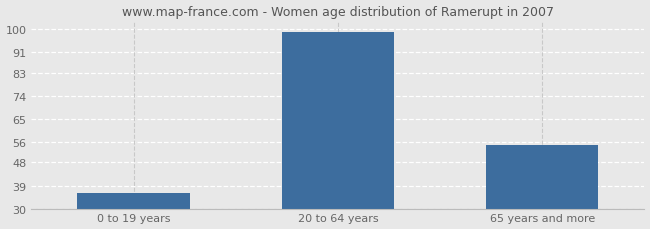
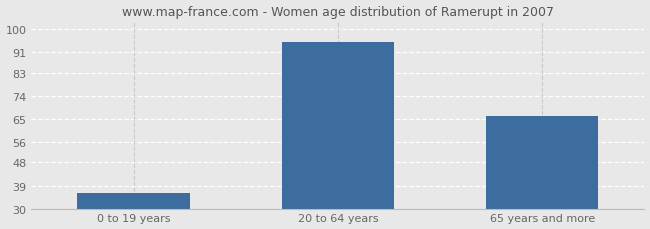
20 to 64 years: 99 -> 95
65 years and more: 55 -> 66
